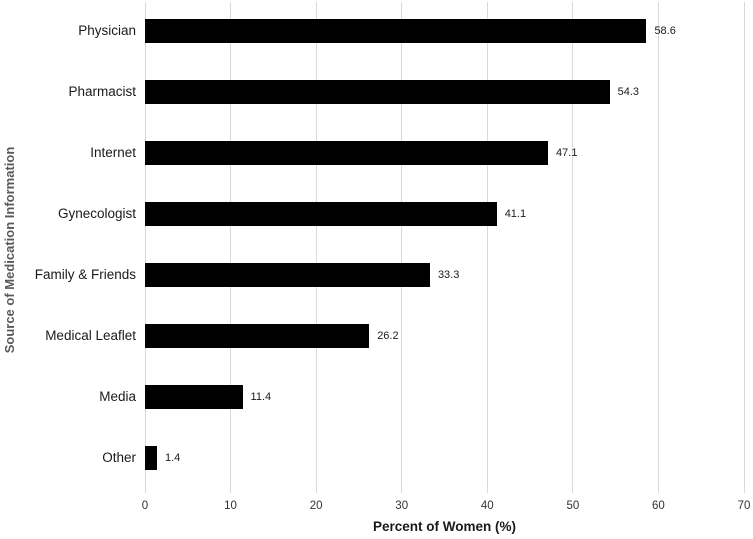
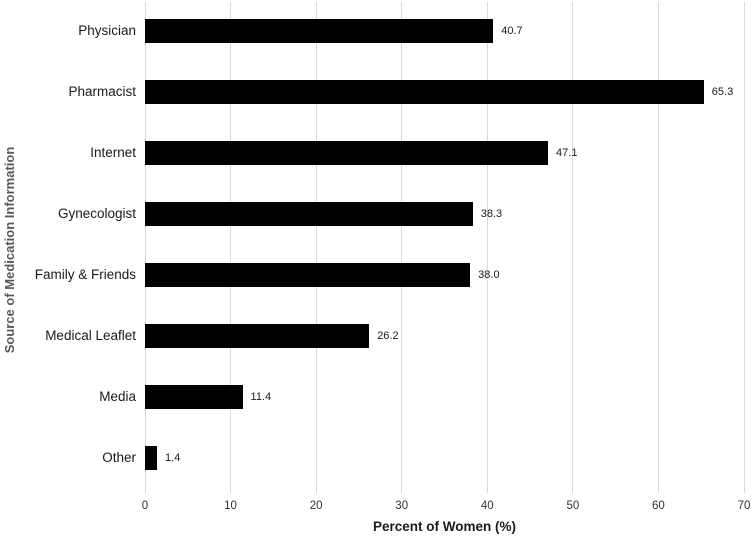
Physician: 58.6 -> 40.7
Pharmacist: 54.3 -> 65.3
Gynecologist: 41.1 -> 38.3
Family & Friends: 33.3 -> 38.0
